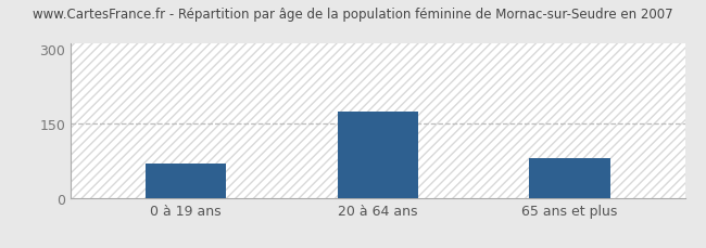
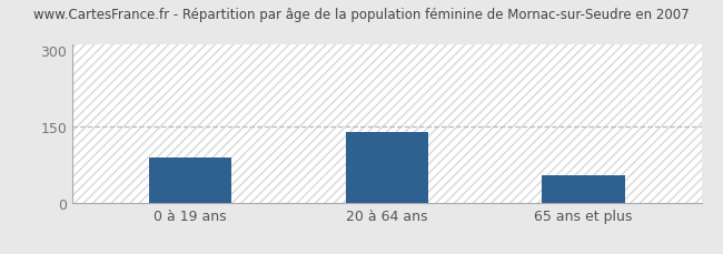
0 à 19 ans: 70 -> 90
20 à 64 ans: 175 -> 140
65 ans et plus: 80 -> 55
